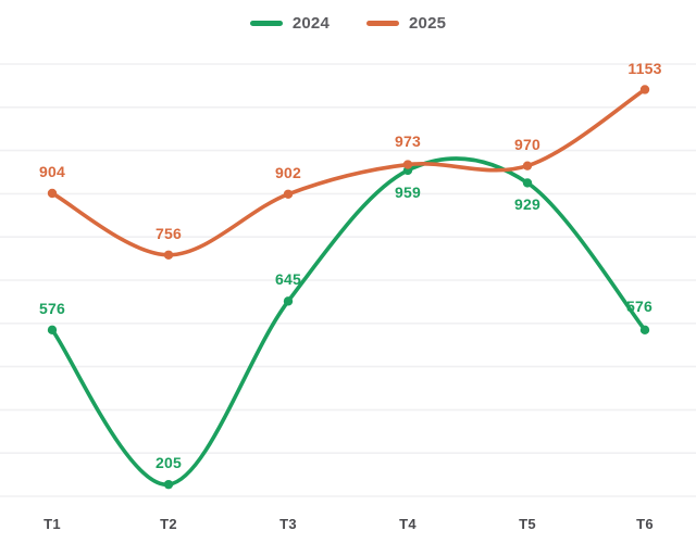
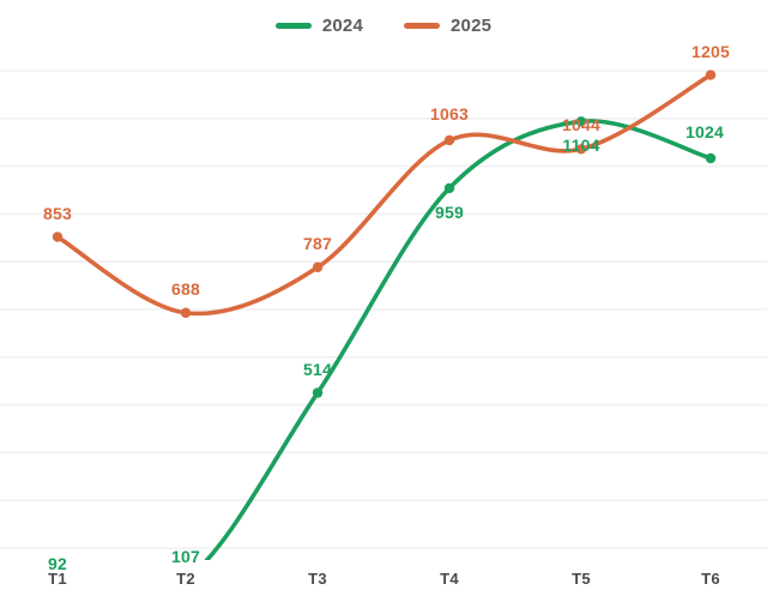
2024/T1: 576 -> 92
2025/T1: 904 -> 853
2024/T2: 205 -> 107
2025/T2: 756 -> 688
2024/T3: 645 -> 514
2025/T3: 902 -> 787
2025/T4: 973 -> 1063
2024/T5: 929 -> 1104
2025/T5: 970 -> 1044
2024/T6: 576 -> 1024
2025/T6: 1153 -> 1205
